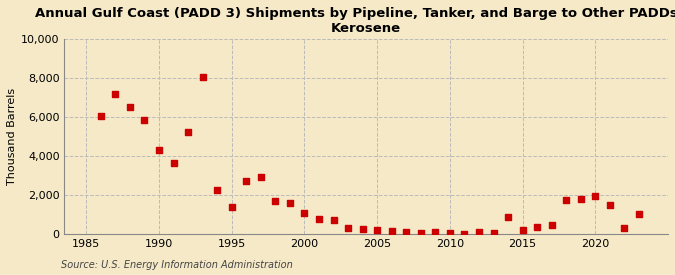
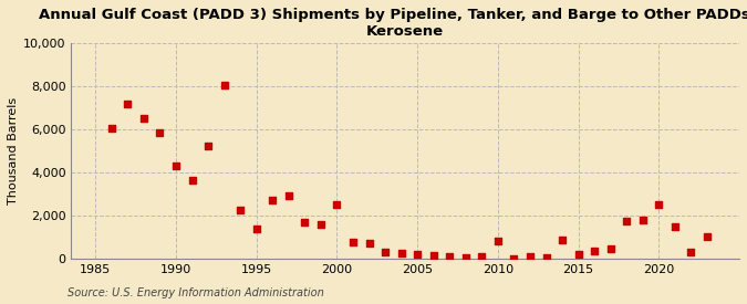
2000: 1,000 -> 2,500
2010: 0 -> 800
2020: 2,000 -> 2,500
